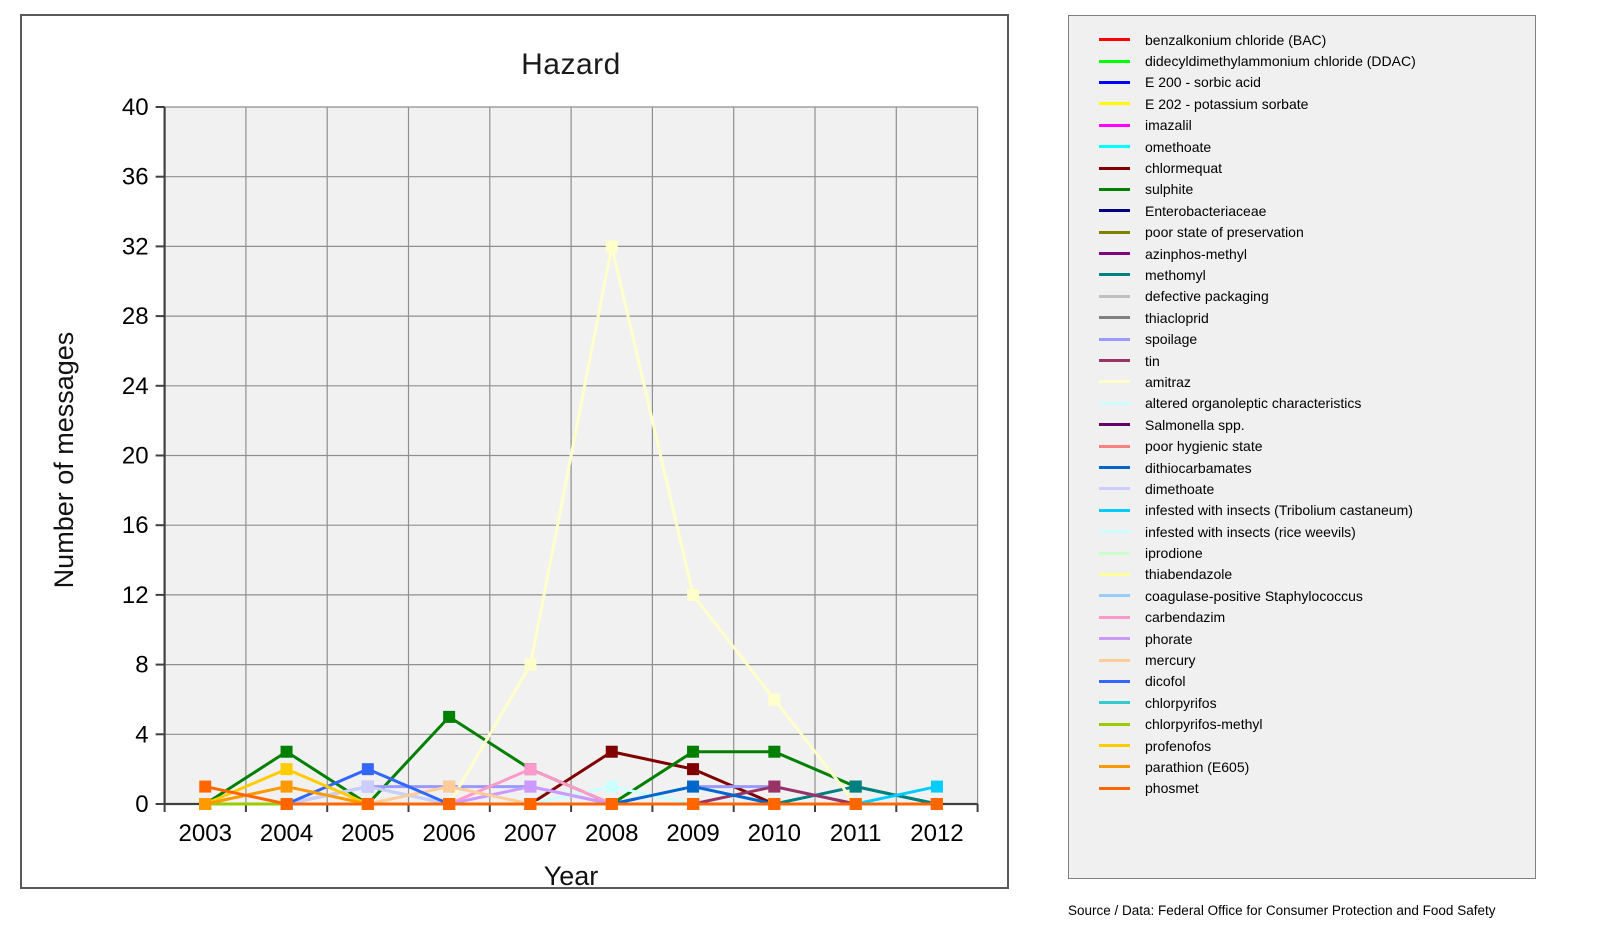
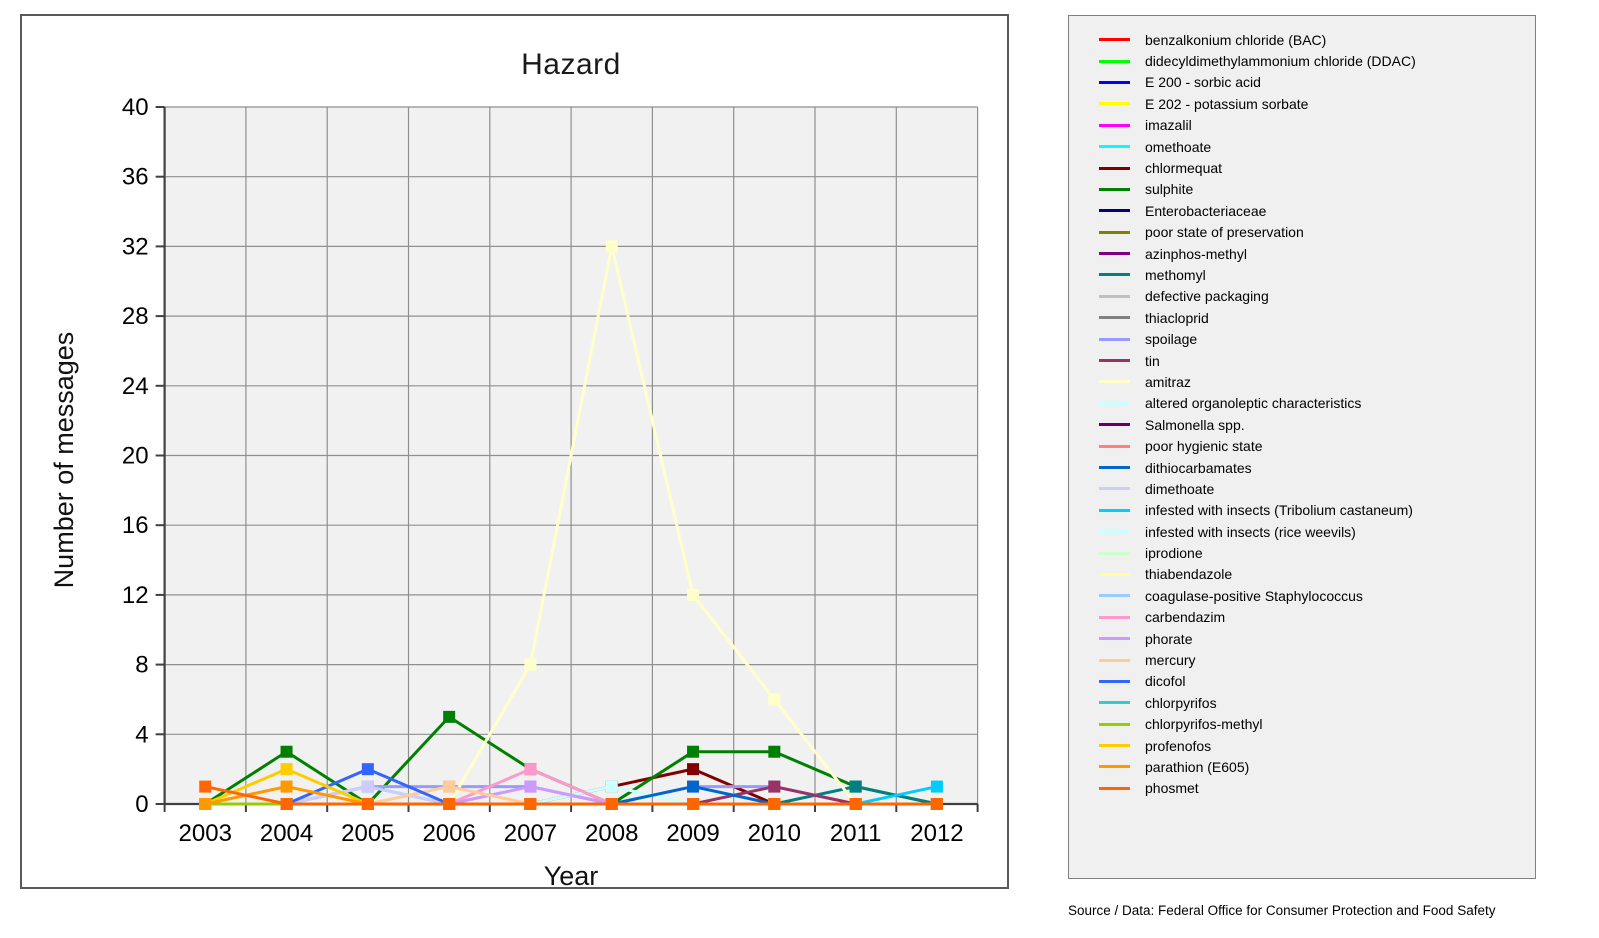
chlormequat/2008: 3 -> 1
